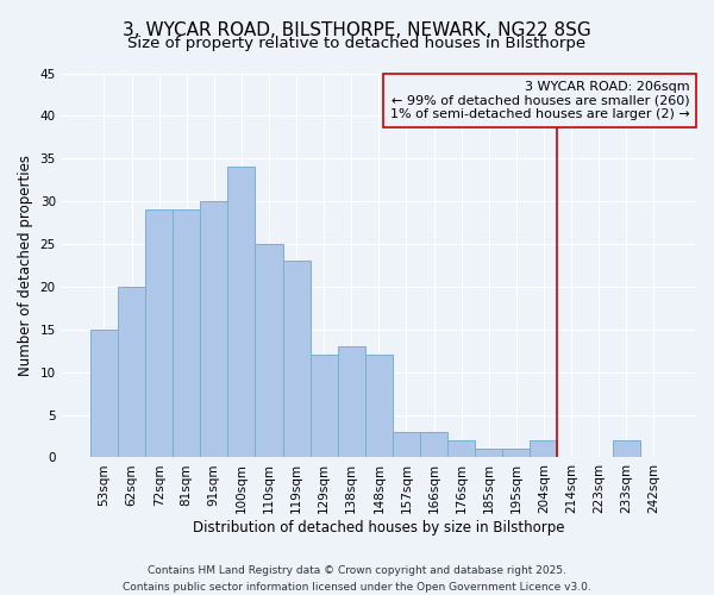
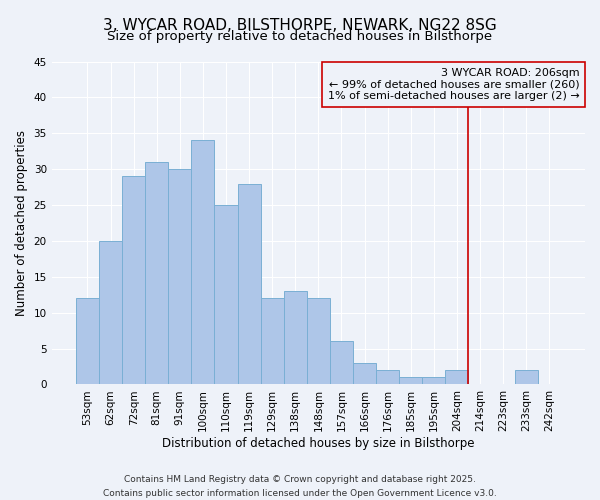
53sqm: 15 -> 12
81sqm: 29 -> 31
119sqm: 23 -> 28
157sqm: 3 -> 6
